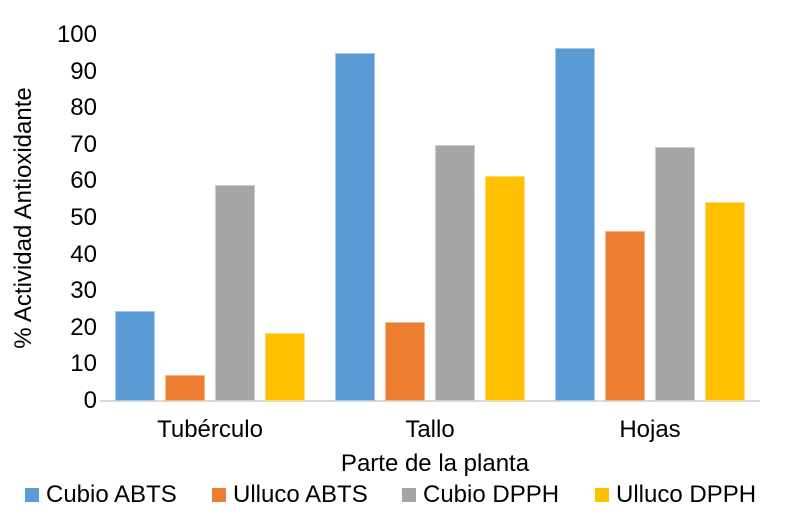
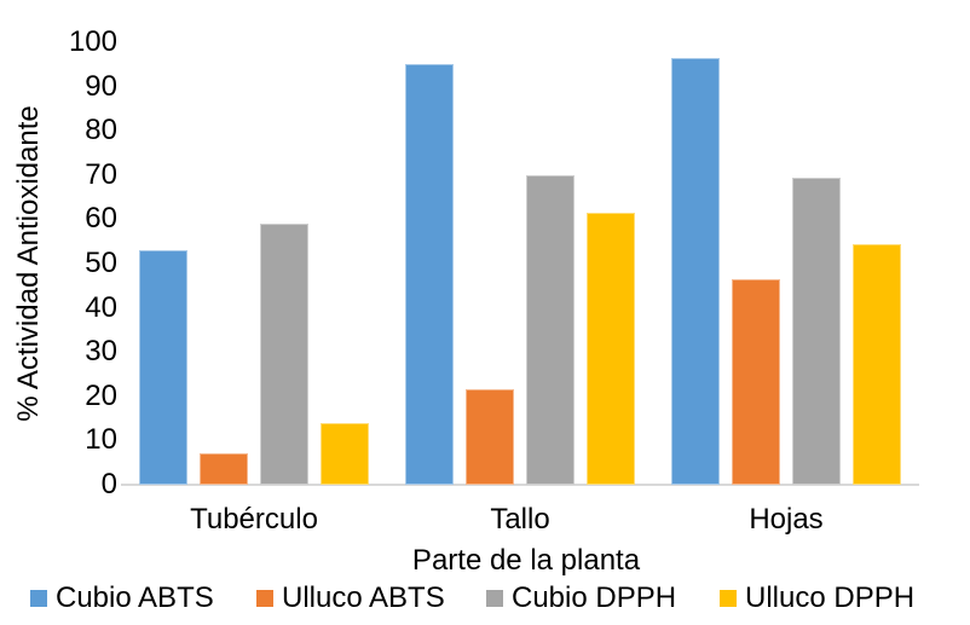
Cubio ABTS/Tubérculo: 24 -> 53
Ulluco DPPH/Tubérculo: 18 -> 14
